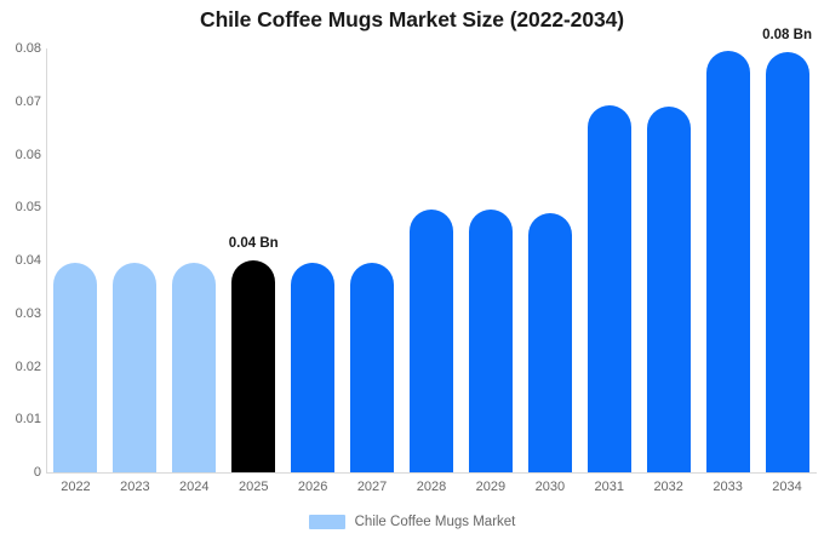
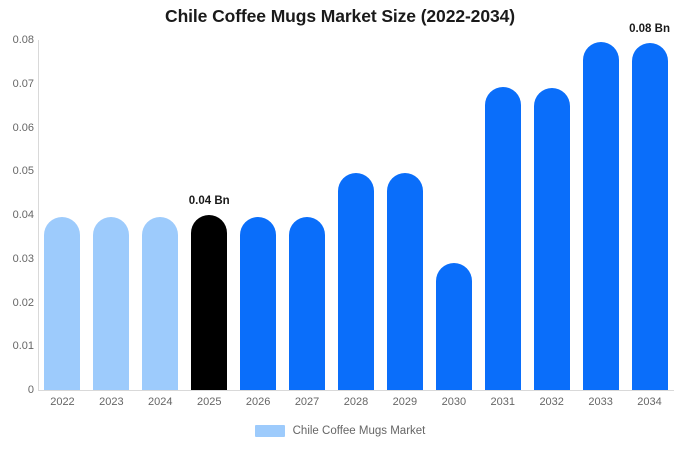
2030: 0.049 -> 0.029
